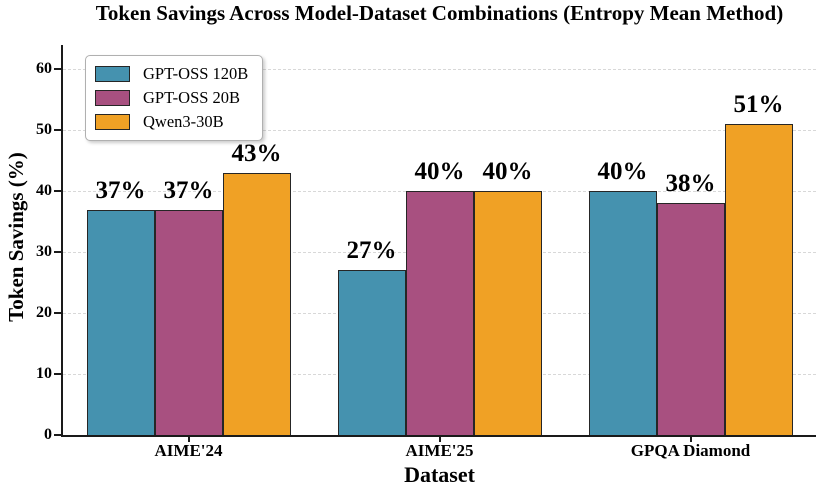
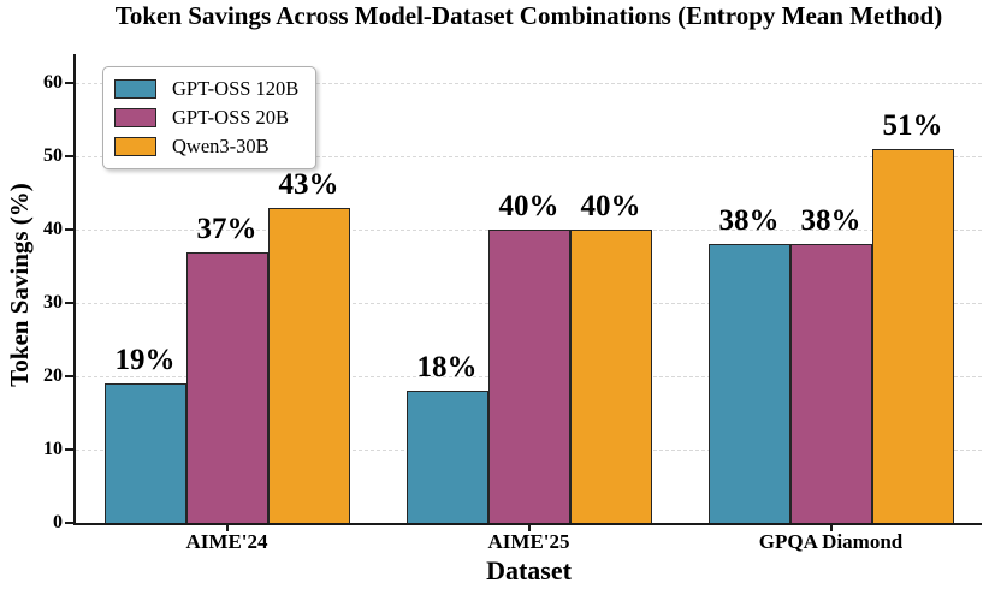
GPT-OSS 120B/AIME'24: 37% -> 19%
GPT-OSS 120B/AIME'25: 27% -> 18%
GPT-OSS 120B/GPQA Diamond: 40% -> 38%
